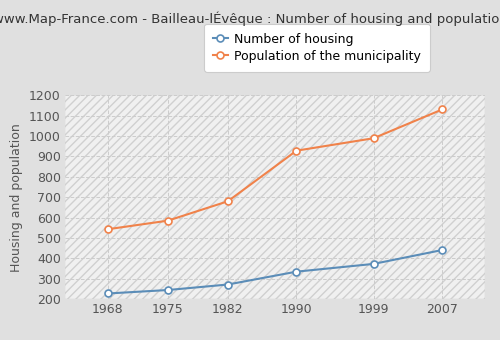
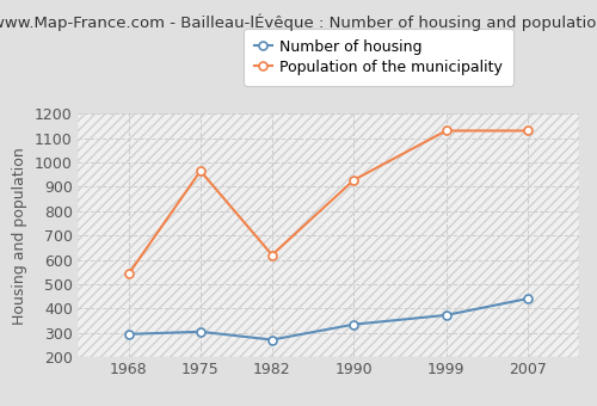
Number of housing/1968: 228 -> 295
Number of housing/1975: 245 -> 305
Population of the municipality/1975: 585 -> 965
Population of the municipality/1982: 680 -> 620
Population of the municipality/1999: 989 -> 1130
